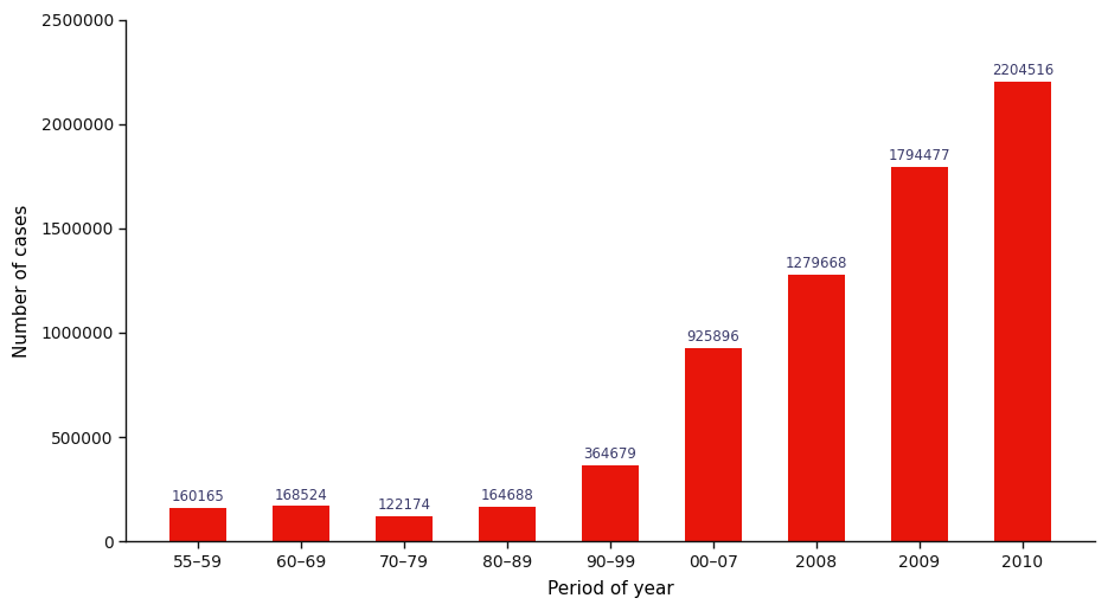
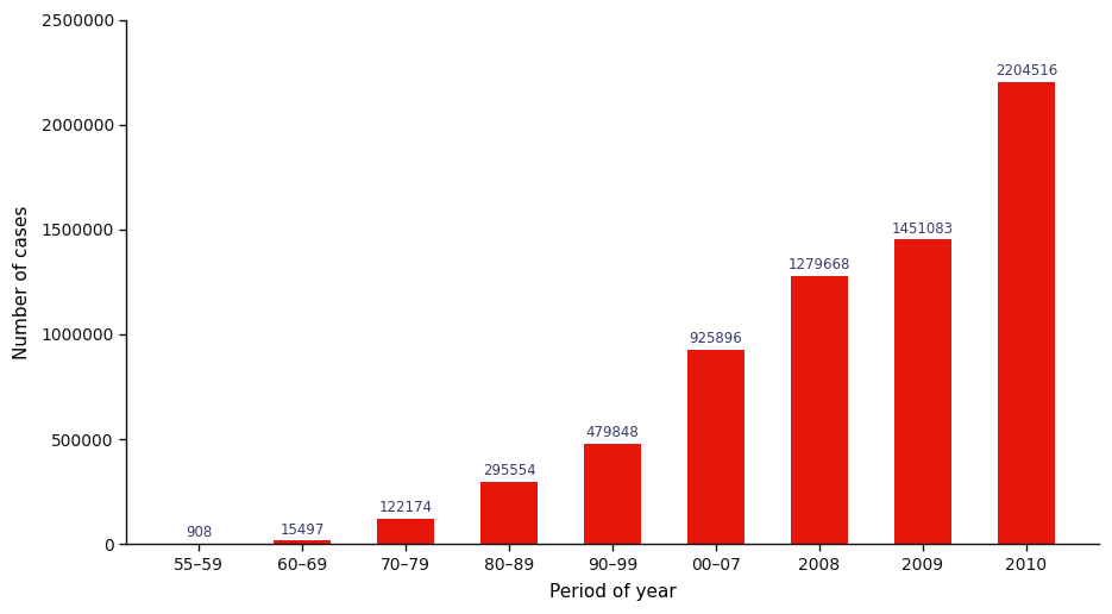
55–59: 160165 -> 908
60–69: 168524 -> 15497
80–89: 164688 -> 295554
90–99: 364679 -> 479848
2009: 1794477 -> 1451083
